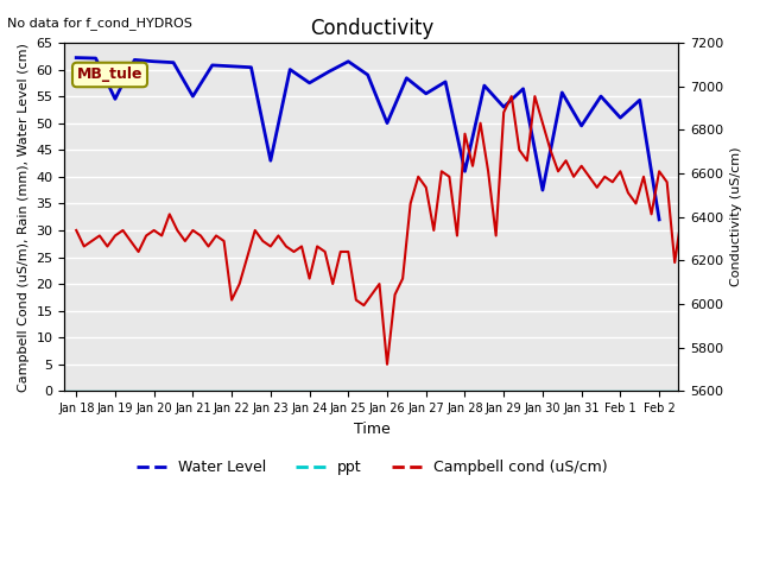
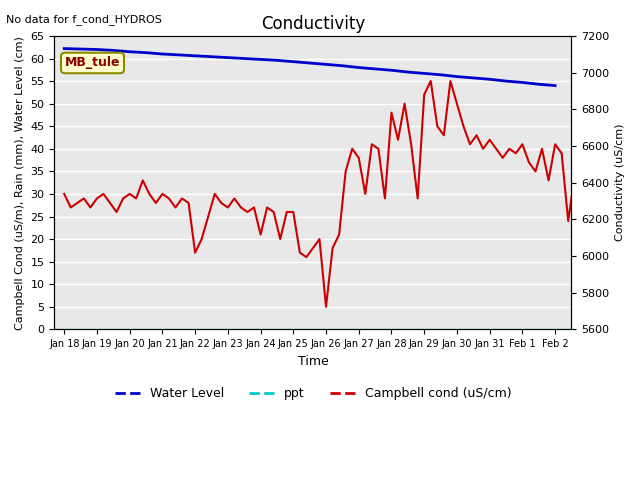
Water Level/Jan 19: 54.5 -> 62.0
Water Level/Jan 21: 55.0 -> 61.0
Water Level/Jan 23: 43.0 -> 60.2
Water Level/Jan 24: 57.5 -> 59.8
Water Level/Jan 25: 61.5 -> 59.3
Water Level/Jan 26: 50.0 -> 58.7
Water Level/Jan 27: 55.5 -> 58.0
Water Level/Jan 28: 41.0 -> 57.4
Water Level/Jan 29: 53.0 -> 56.7
Water Level/Jan 30: 37.5 -> 56.0
Water Level/Jan 31: 49.5 -> 55.4
Water Level/Feb 1: 51.0 -> 54.7
Water Level/Feb 2: 32.0 -> 54.0
